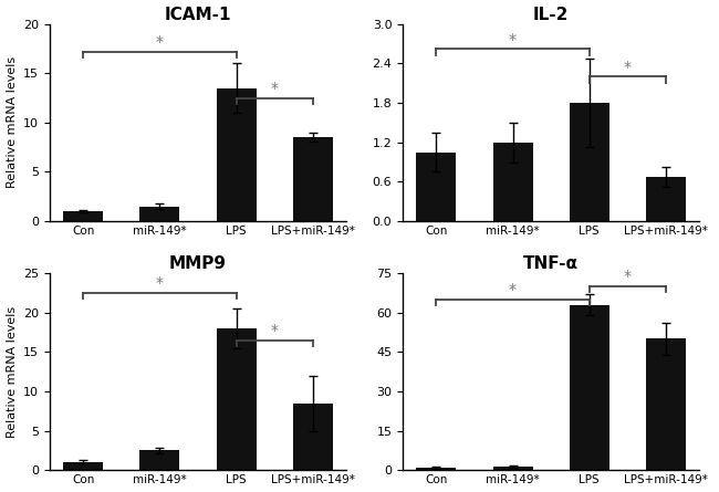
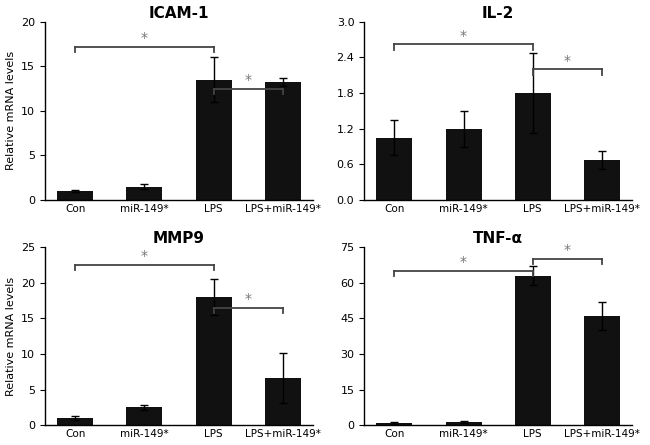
ICAM-1/LPS+miR-149*: 8.5 -> 13.2
MMP9/LPS+miR-149*: 8.5 -> 6.6
TNF-α/LPS+miR-149*: 50.0 -> 46.0
